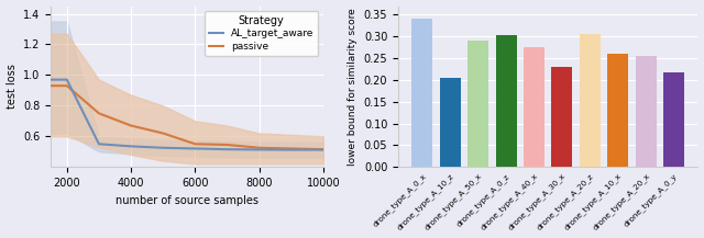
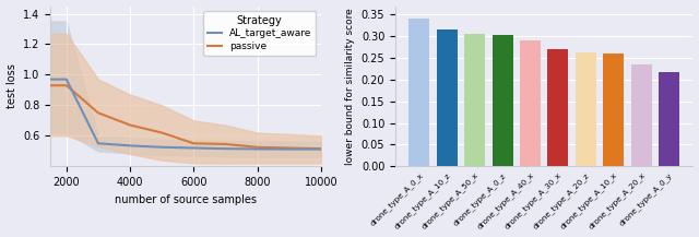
drone_type_A_10_z: 0.205 -> 0.315
drone_type_A_50_x: 0.290 -> 0.305
drone_type_A_40_x: 0.275 -> 0.290
drone_type_A_30_x: 0.230 -> 0.270
drone_type_A_20_z: 0.305 -> 0.262
drone_type_A_20_x: 0.255 -> 0.235
